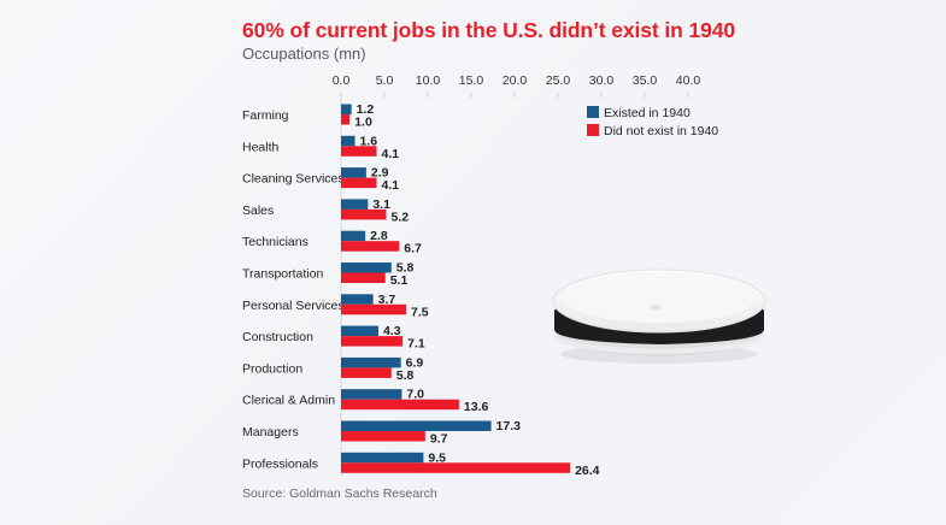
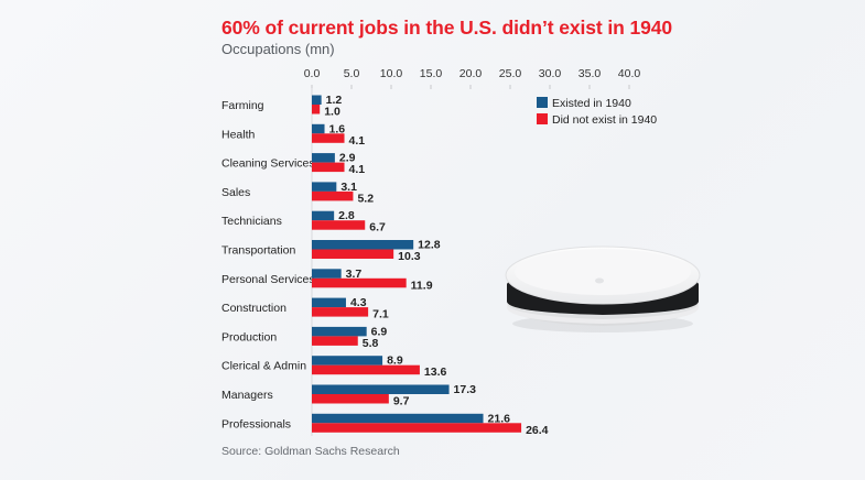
Existed in 1940/Transportation: 5.8 -> 12.8
Did not exist in 1940/Transportation: 5.1 -> 10.3
Did not exist in 1940/Personal Services: 7.5 -> 11.9
Existed in 1940/Clerical & Admin: 7.0 -> 8.9
Existed in 1940/Professionals: 9.5 -> 21.6
